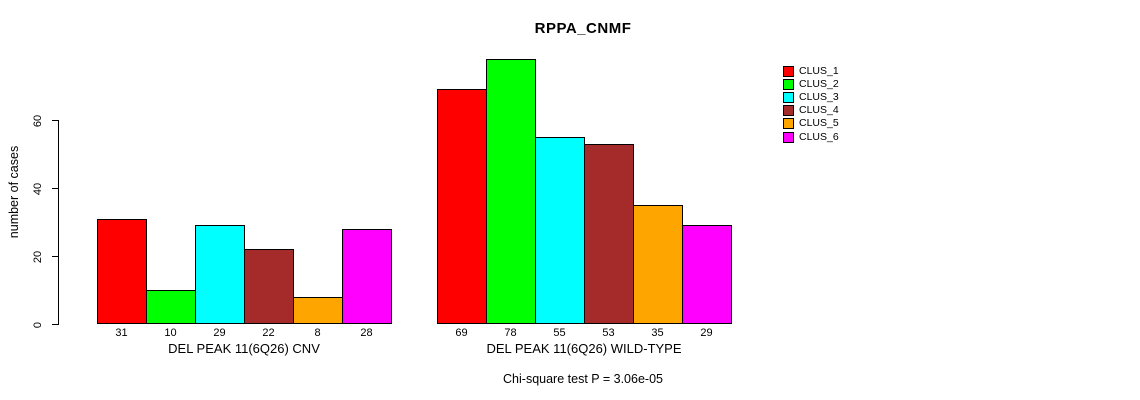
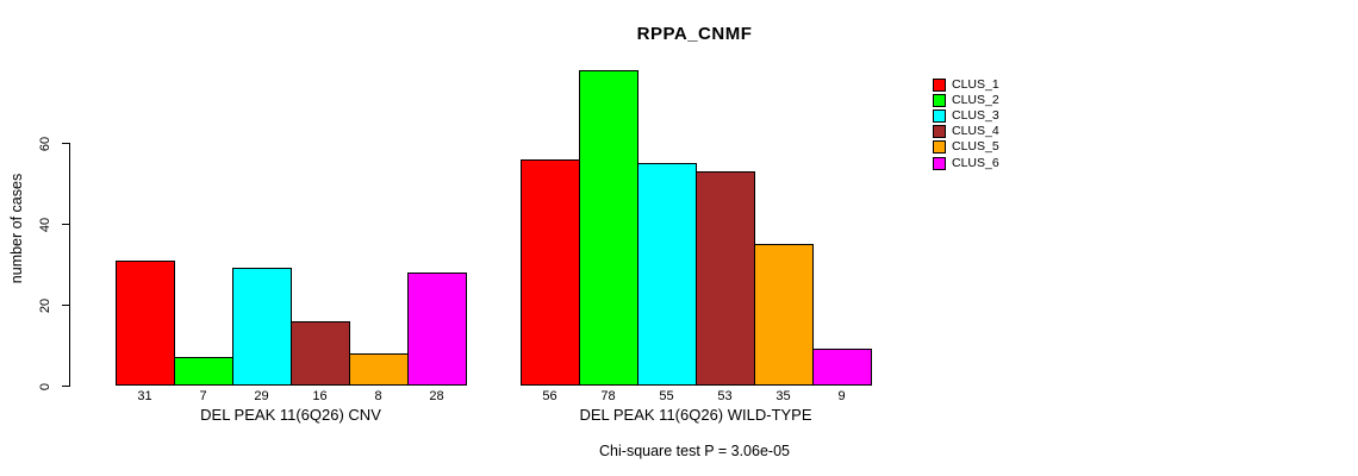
CLUS_2/DEL PEAK 11(6Q26) CNV: 10 -> 7
CLUS_4/DEL PEAK 11(6Q26) CNV: 22 -> 16
CLUS_1/DEL PEAK 11(6Q26) WILD-TYPE: 69 -> 56
CLUS_6/DEL PEAK 11(6Q26) WILD-TYPE: 29 -> 9
